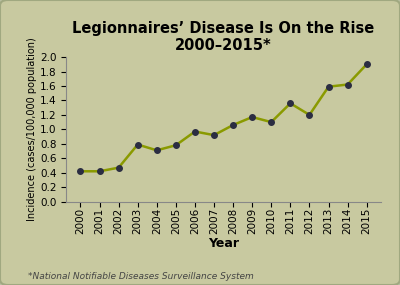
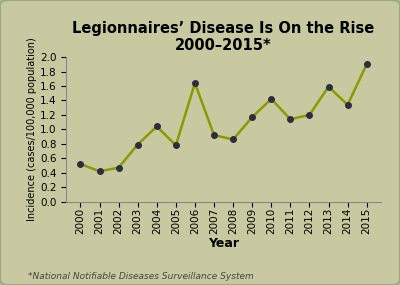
2000: 0.42 -> 0.52
2004: 0.71 -> 1.04
2006: 0.97 -> 1.64
2008: 1.06 -> 0.86
2010: 1.10 -> 1.42
2011: 1.36 -> 1.14
2014: 1.62 -> 1.34
